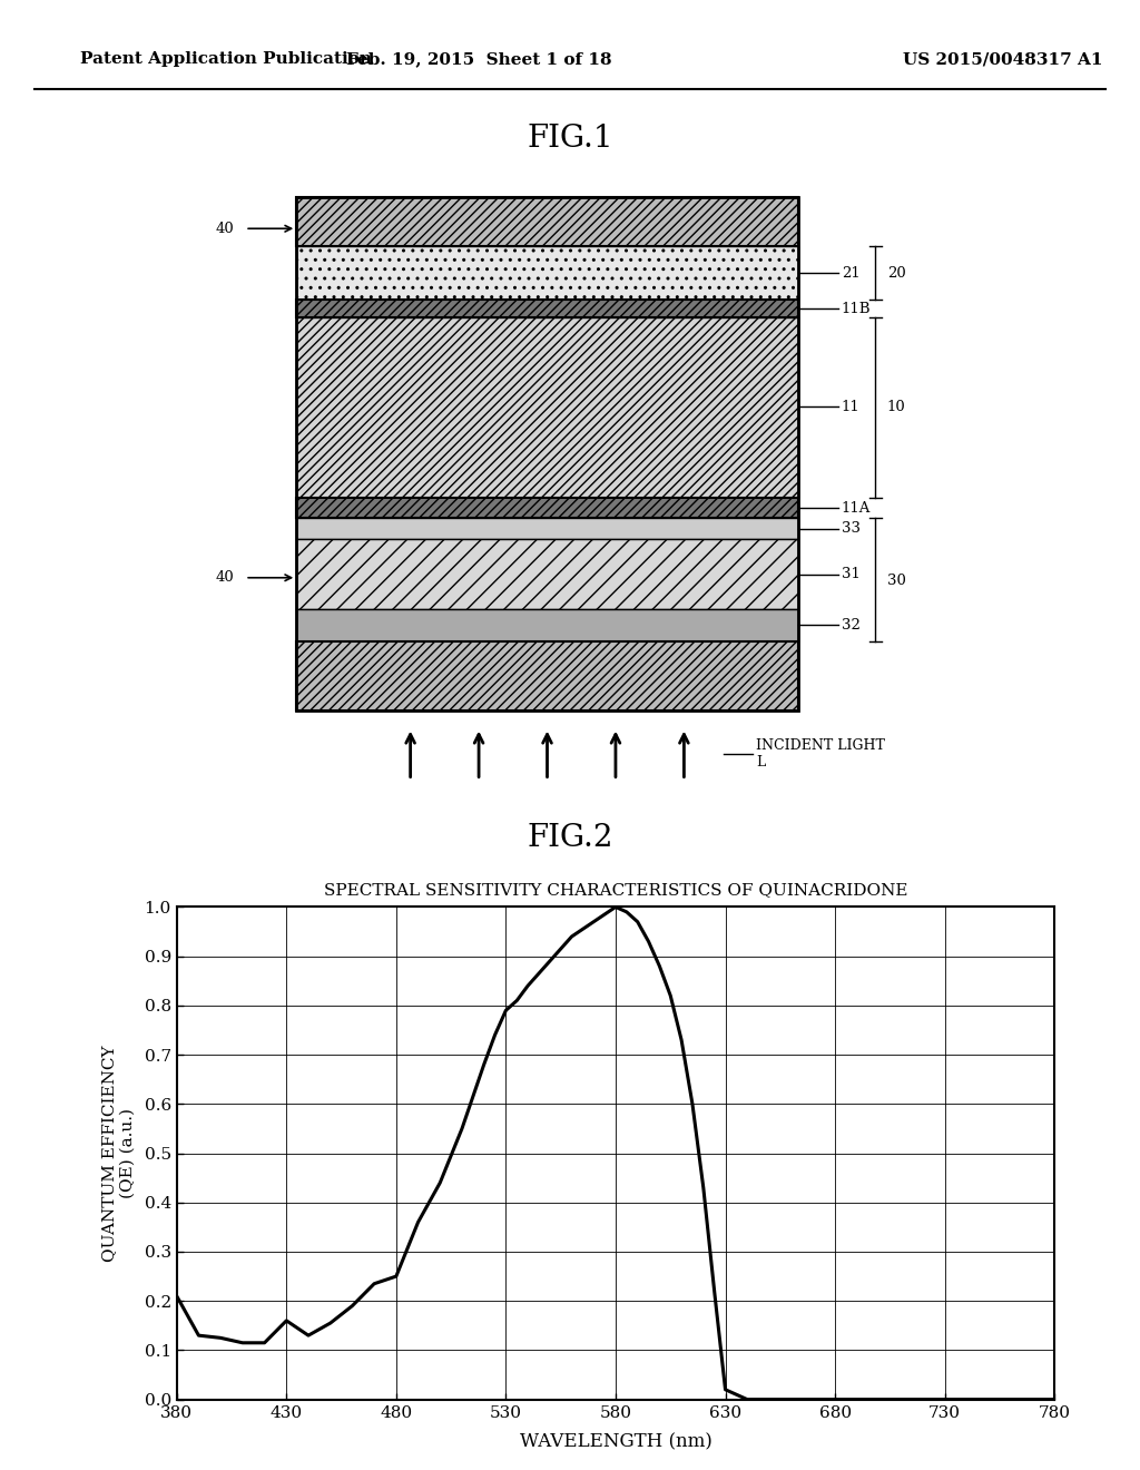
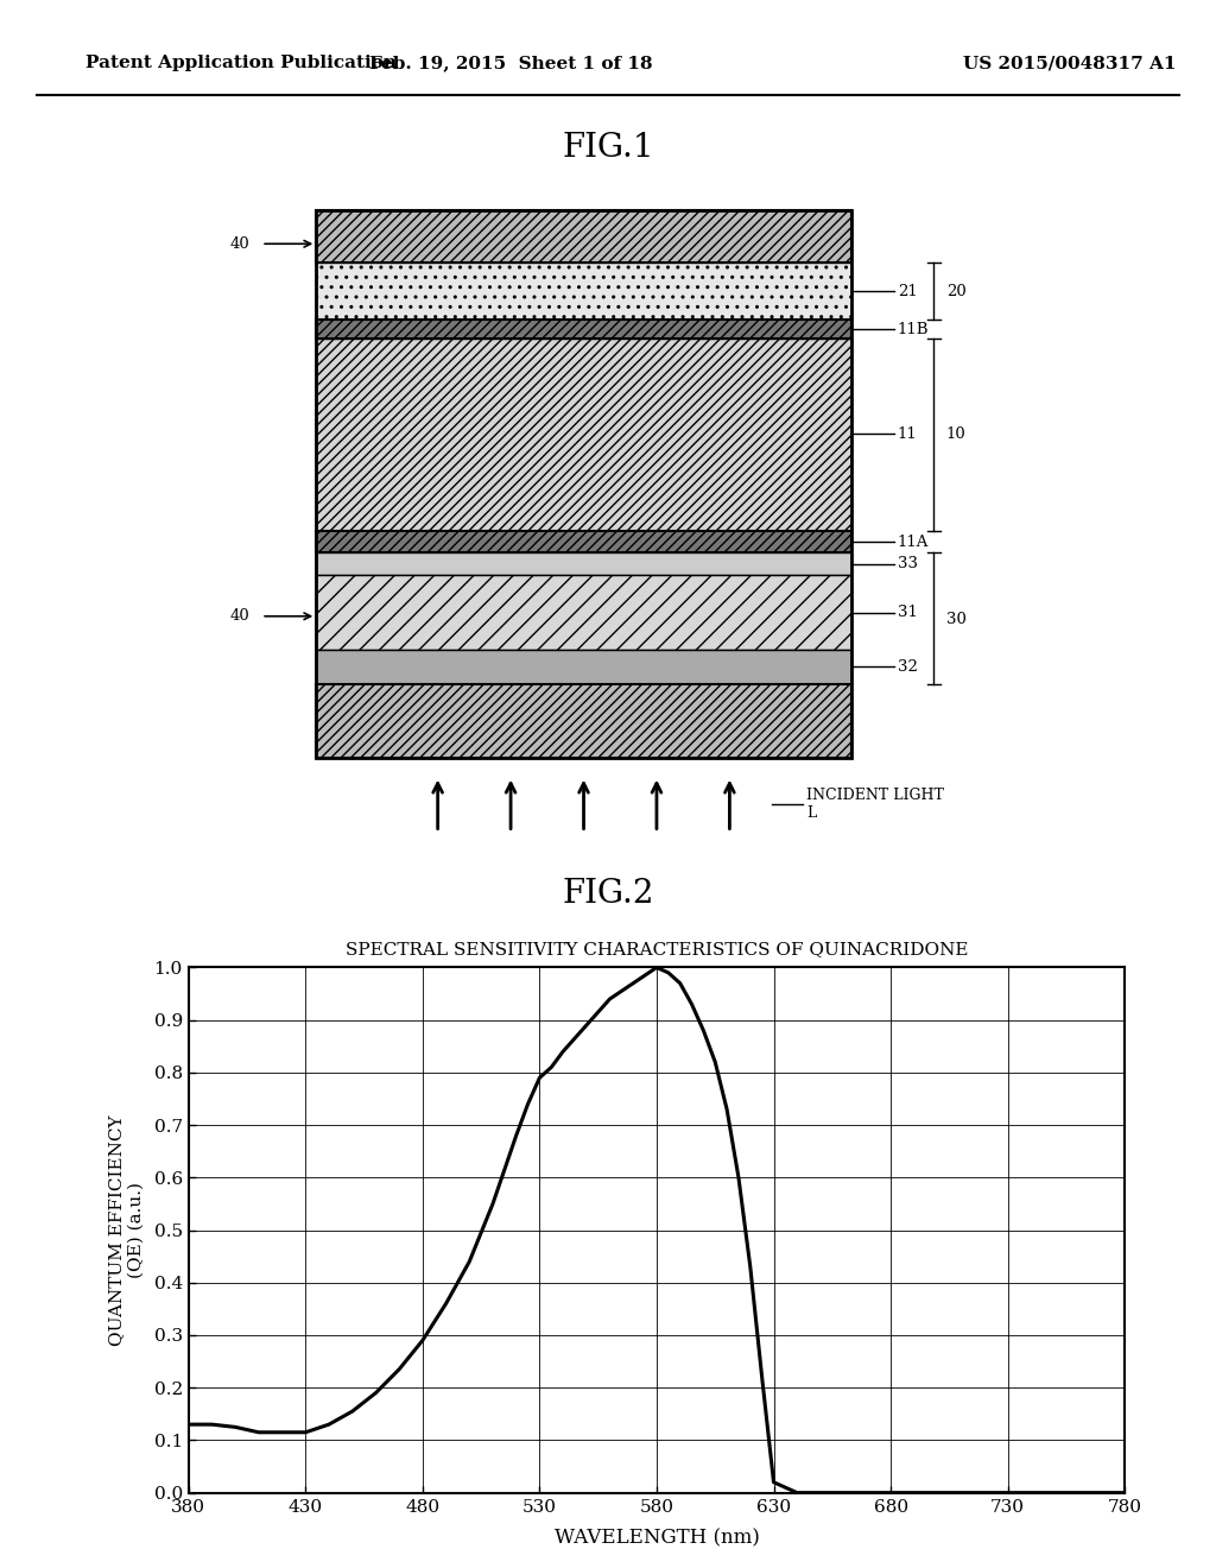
380: 0.210 -> 0.130
430: 0.160 -> 0.115
480: 0.250 -> 0.290
